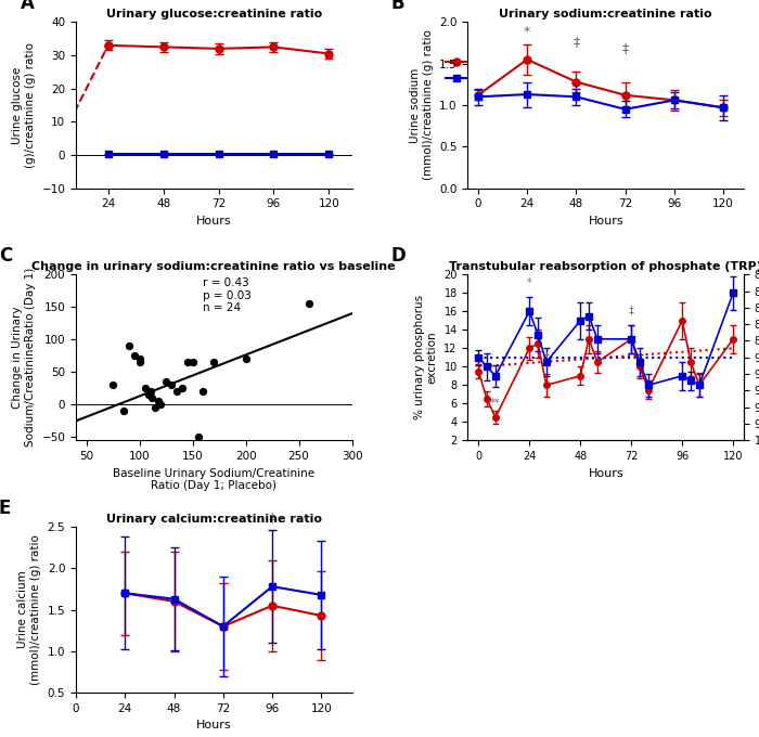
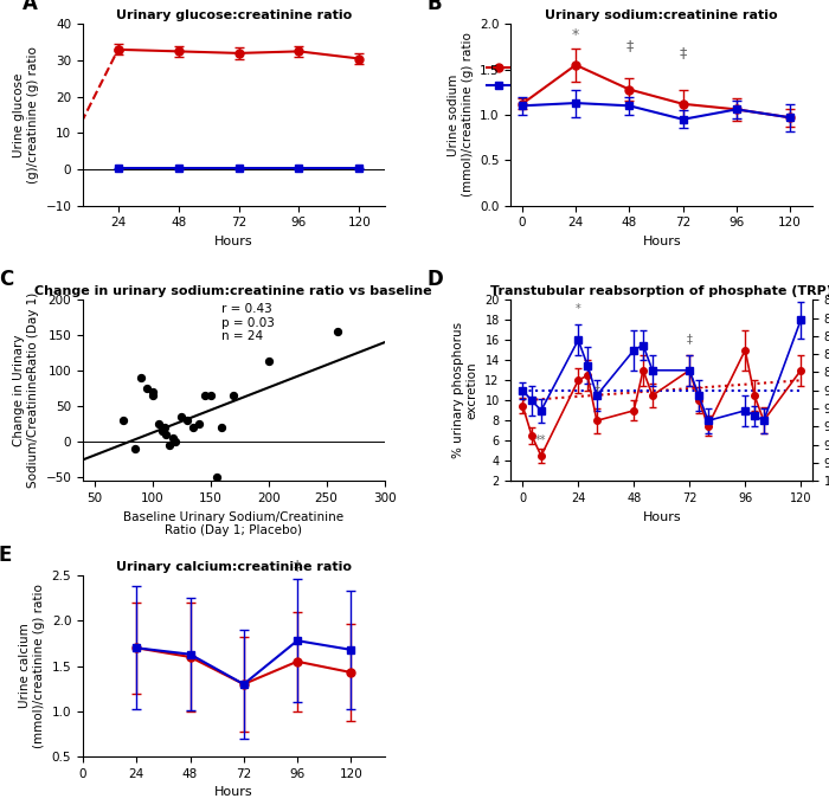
Change in urinary sodium:creatinine ratio vs baseline/200: 70 -> 114
